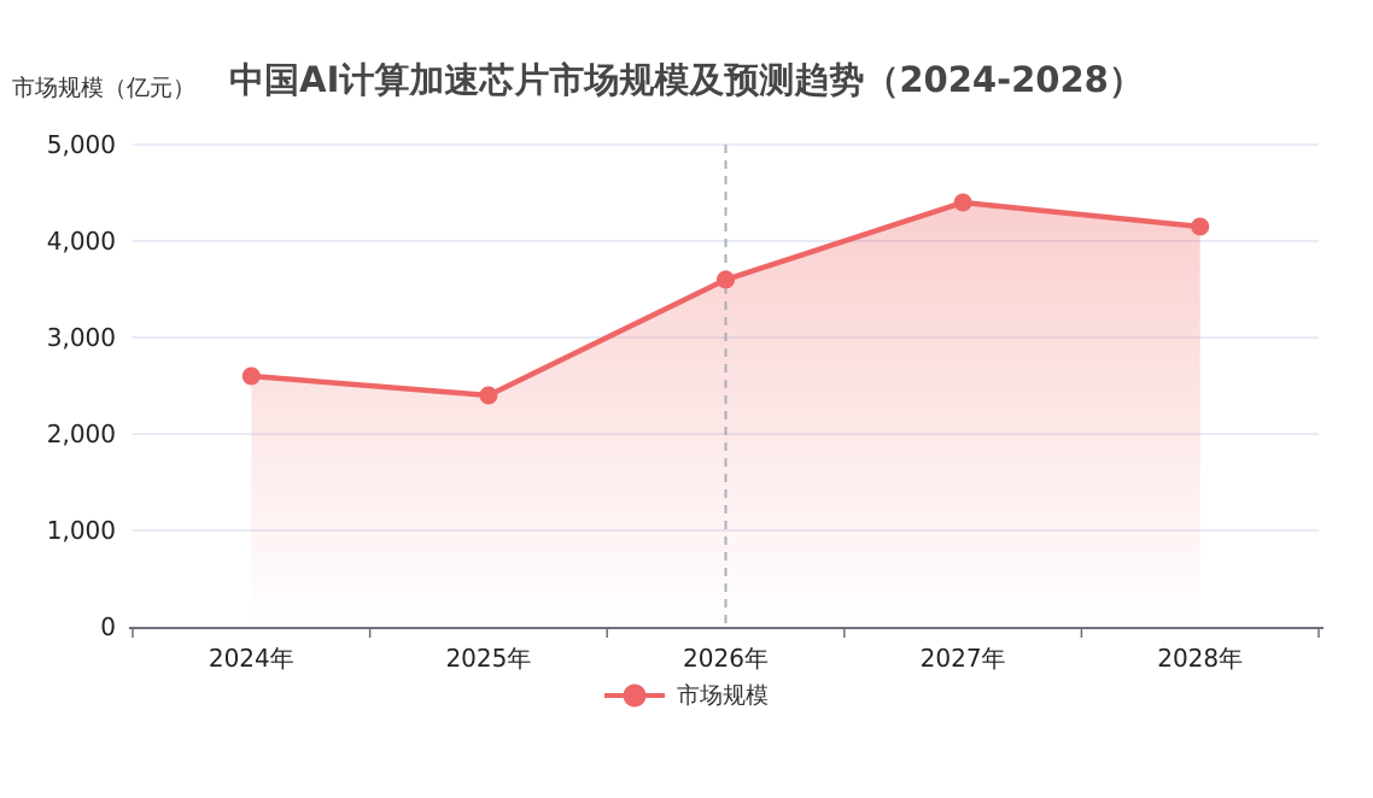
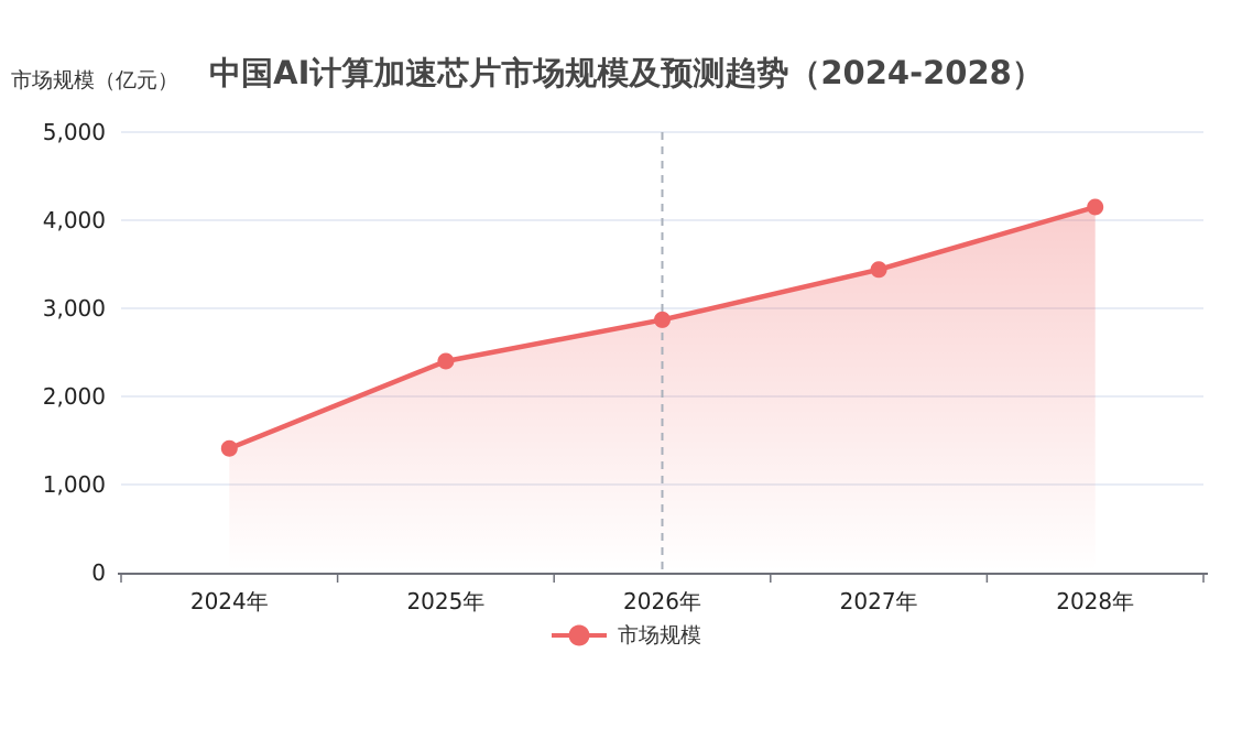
2024年: 2600 -> 1400
2026年: 3600 -> 2900
2027年: 4400 -> 3400
